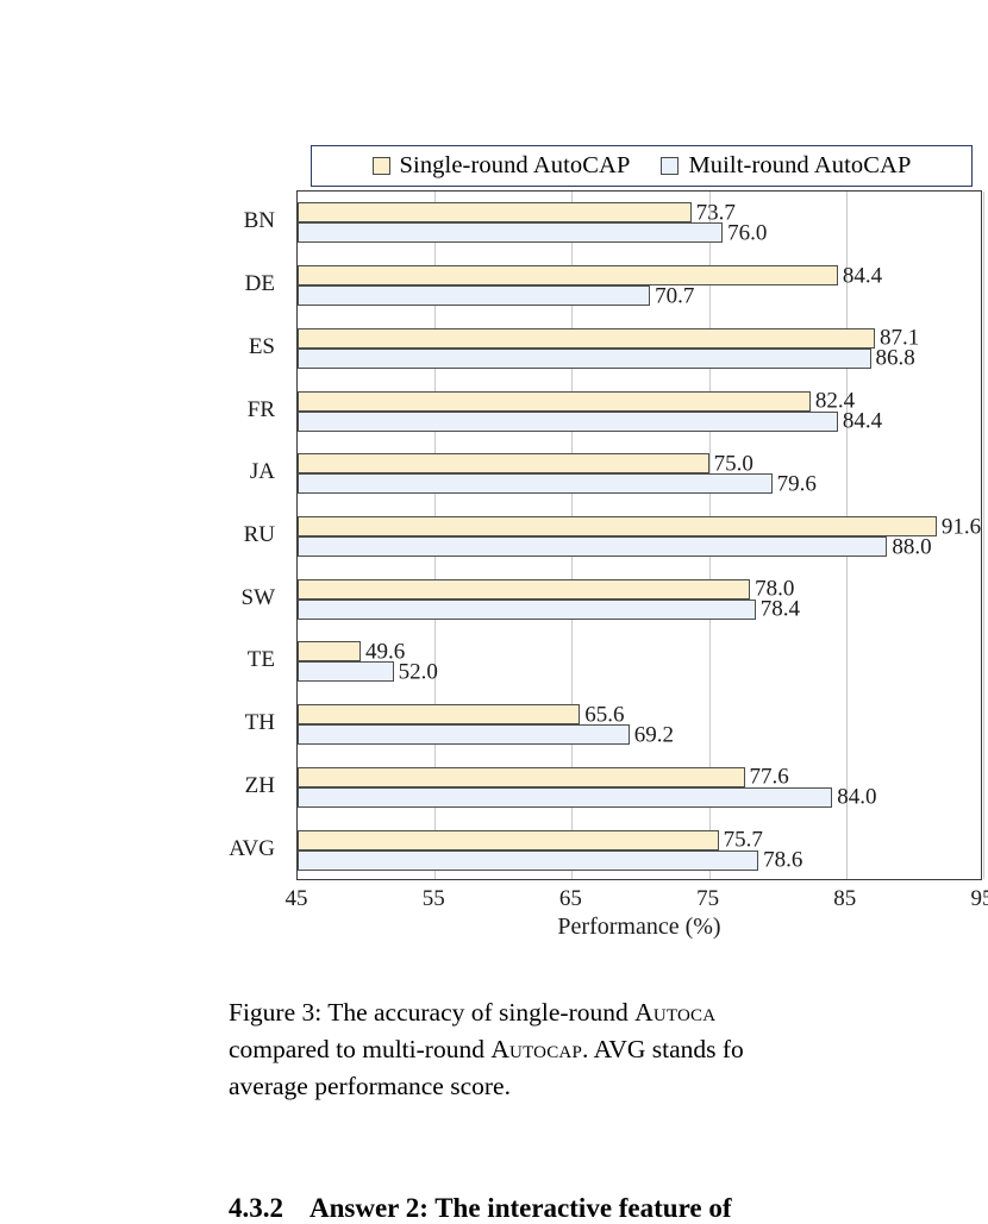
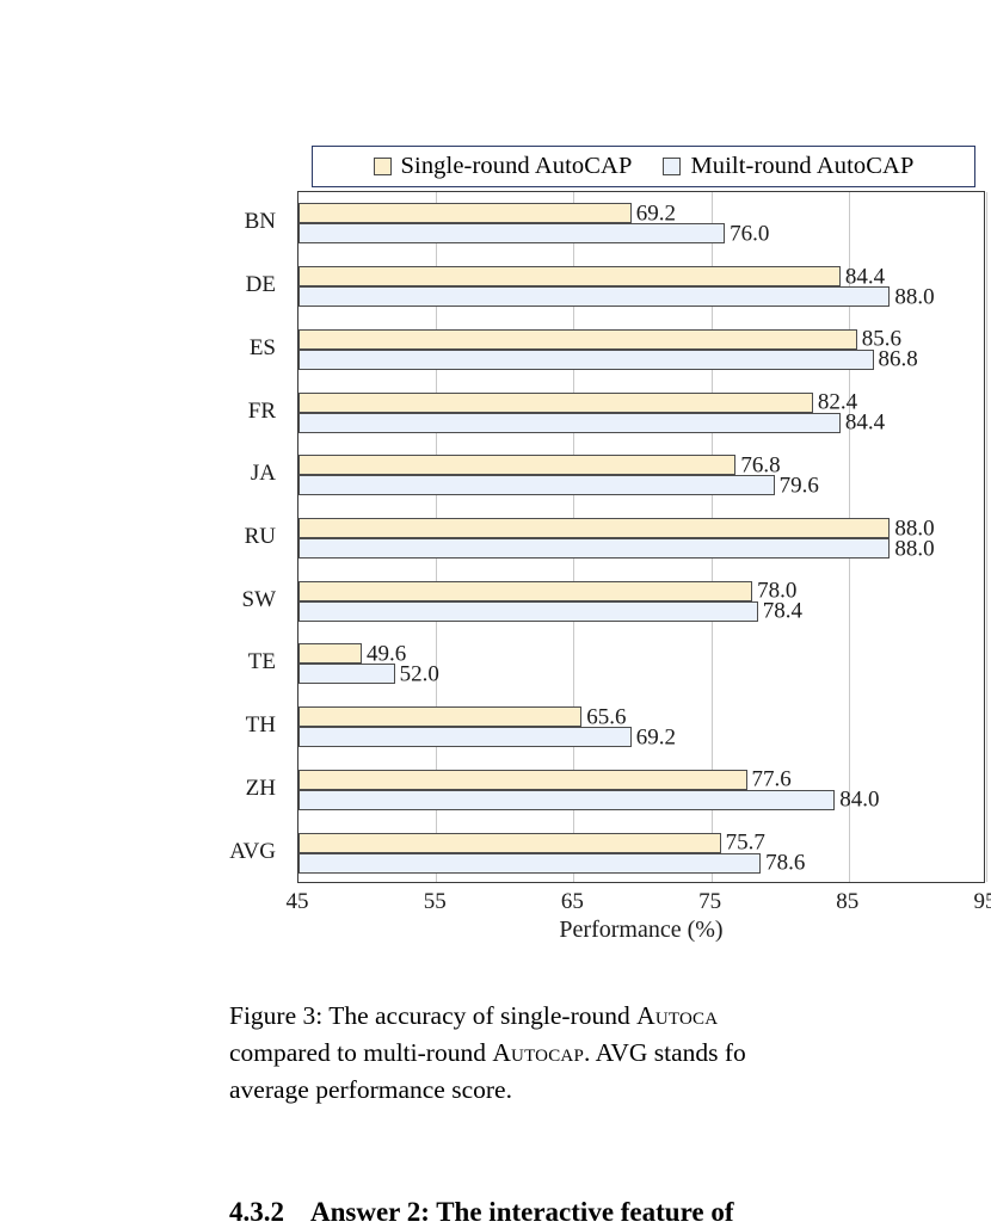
Single-round AutoCAP/BN: 73.7 -> 69.2
Muilt-round AutoCAP/DE: 70.7 -> 88.0
Single-round AutoCAP/ES: 87.1 -> 85.6
Single-round AutoCAP/JA: 75.0 -> 76.8
Single-round AutoCAP/RU: 91.6 -> 88.0
